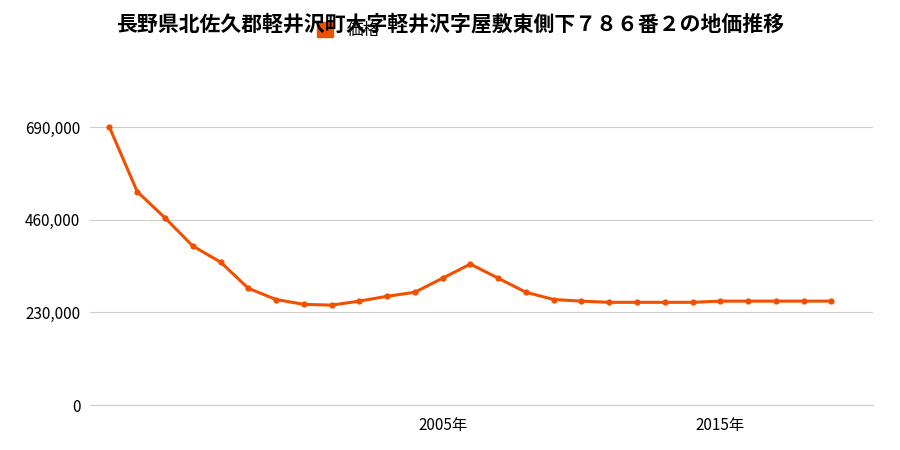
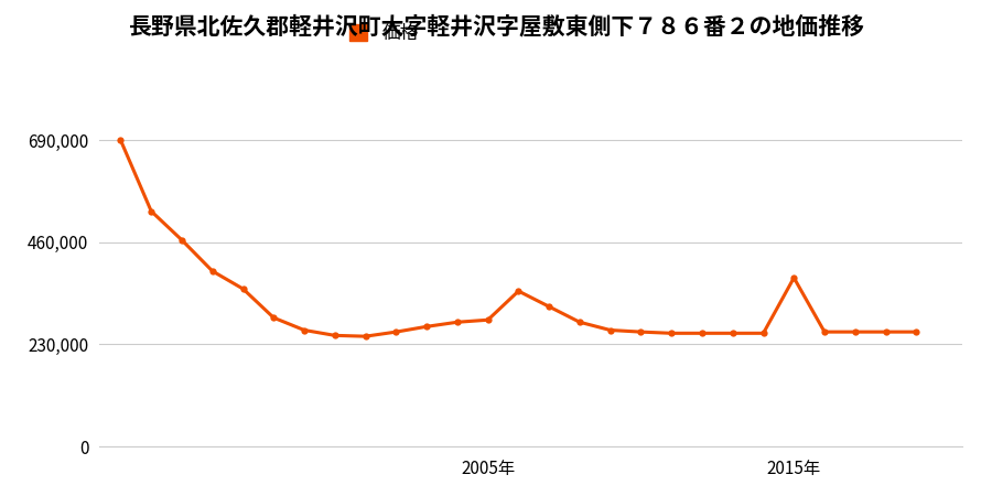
2005年: 315,000 -> 285,000
2015年: 258,000 -> 380,000
